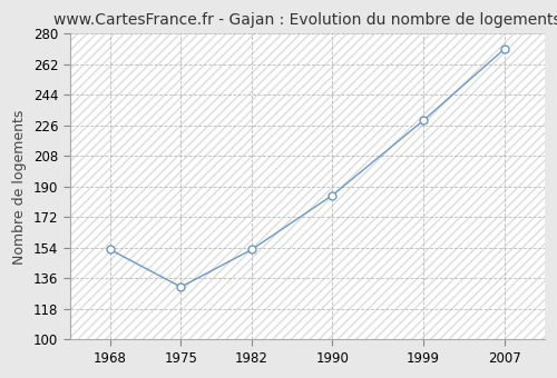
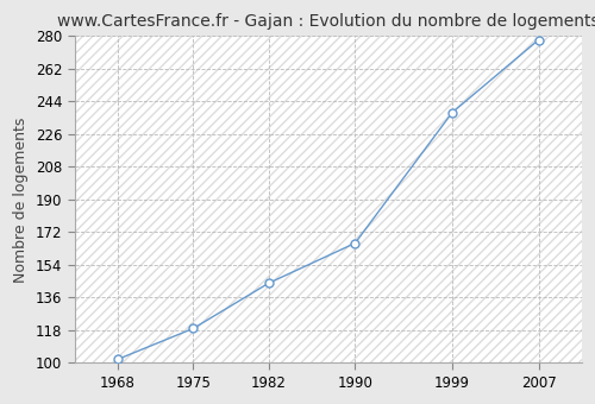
1968: 153 -> 102
1975: 131 -> 119
1982: 153 -> 144
1990: 185 -> 166
1999: 229 -> 238
2007: 271 -> 278
